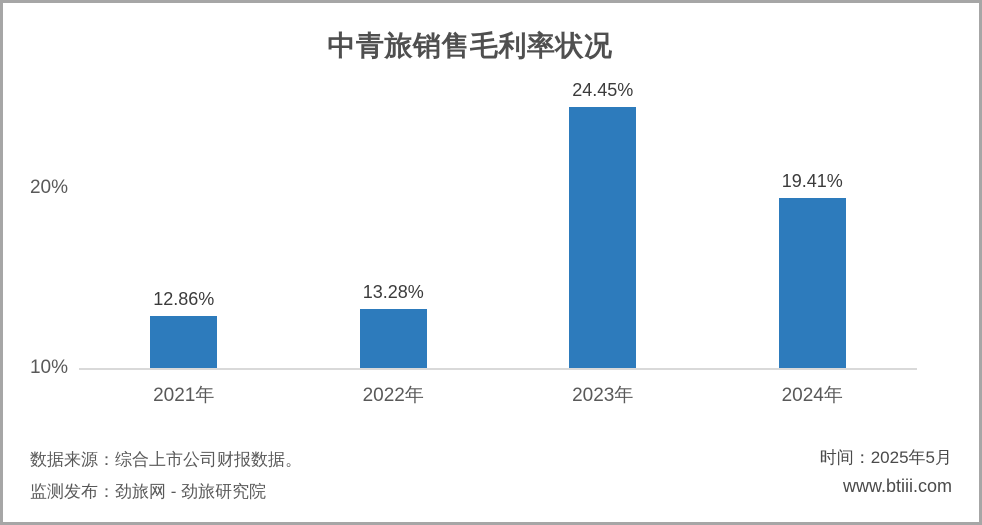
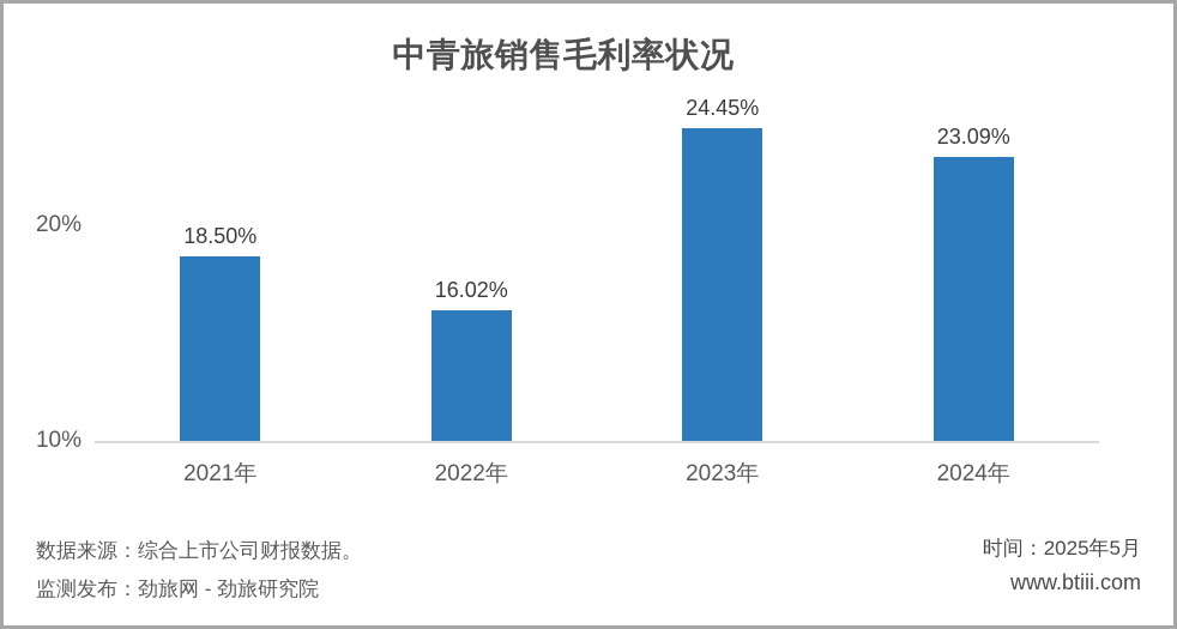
2021年: 12.86% -> 18.50%
2022年: 13.28% -> 16.02%
2024年: 19.41% -> 23.09%
